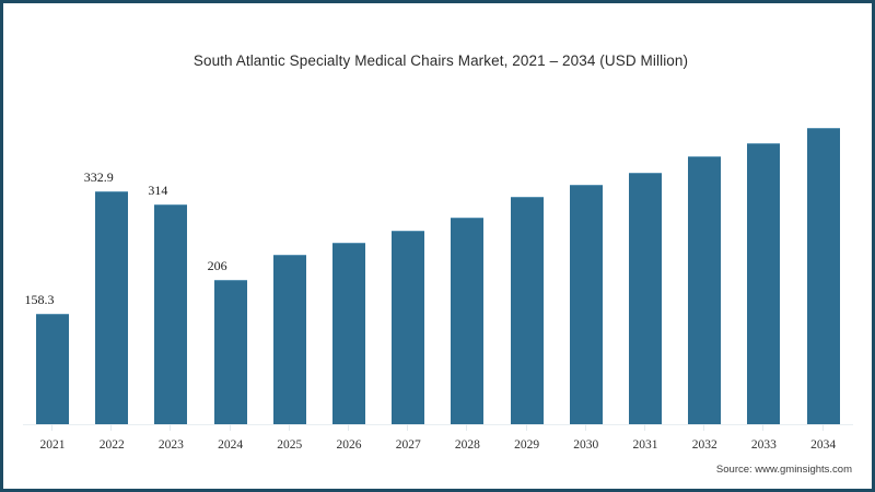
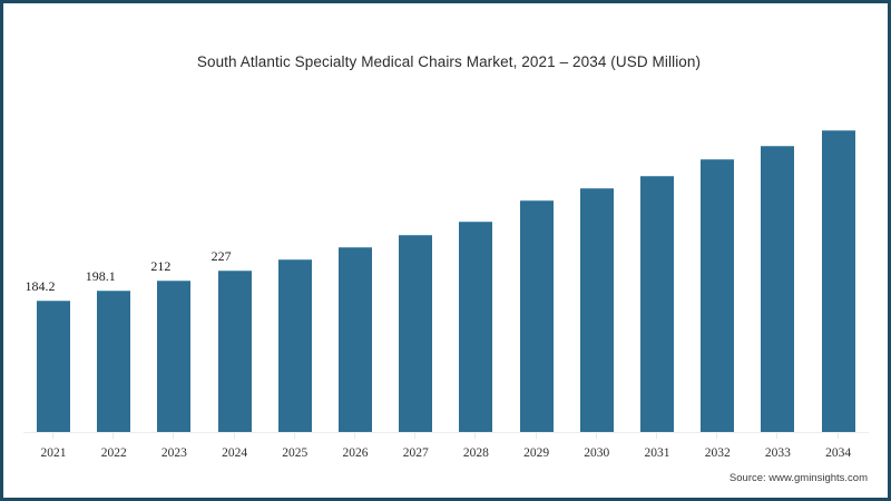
2021: 158.3 -> 184.2
2022: 332.9 -> 198.1
2023: 314 -> 212
2024: 206 -> 227
